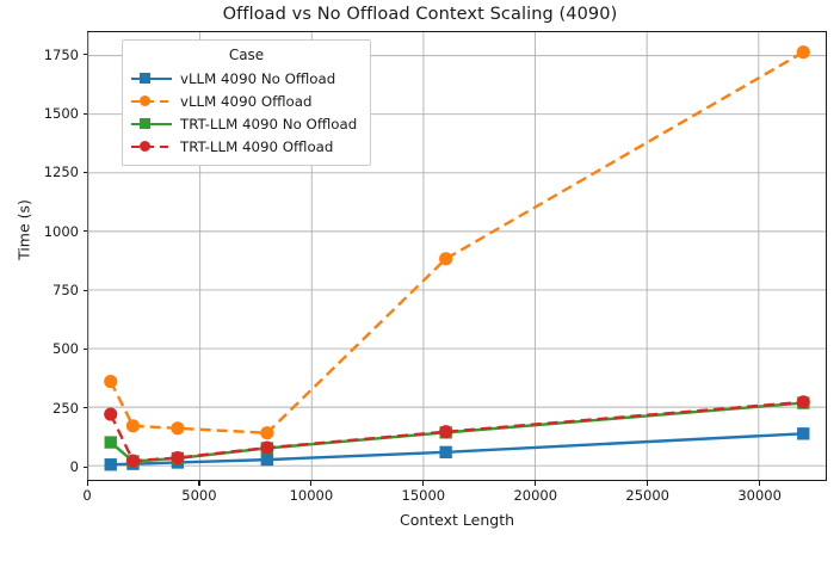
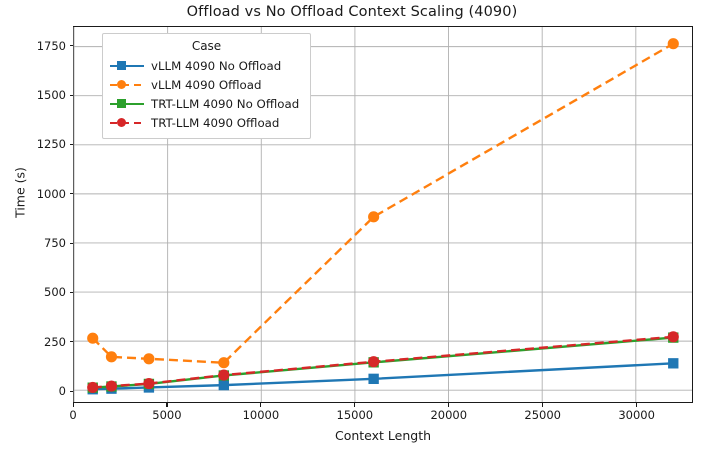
vLLM 4090 Offload/1000: 360 -> 260
TRT-LLM 4090 No Offload/1000: 100 -> 10
TRT-LLM 4090 Offload/1000: 220 -> 10
